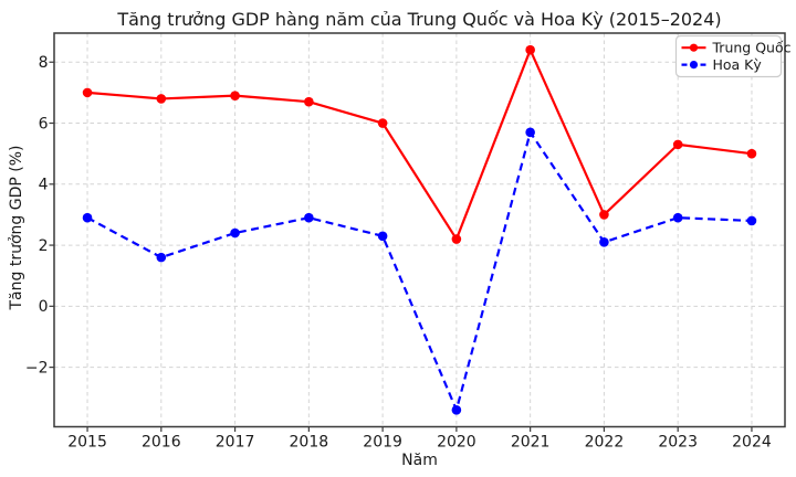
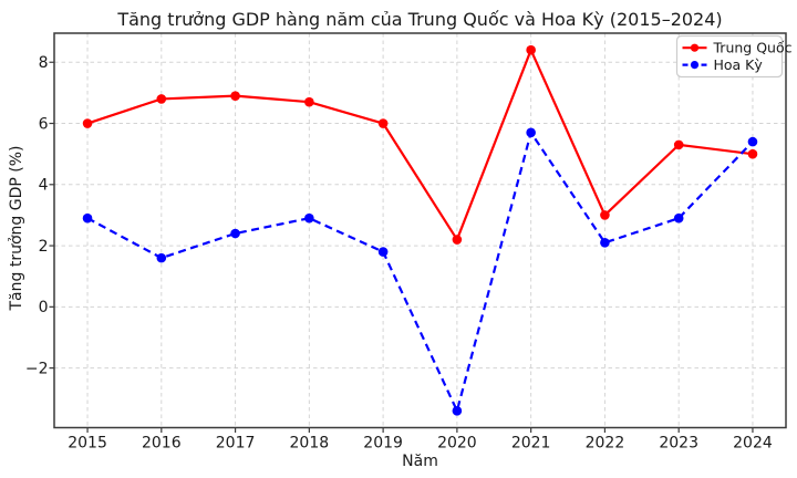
Trung Quốc/2015: 7.0 -> 6.0
Hoa Kỳ/2019: 2.3 -> 1.8
Hoa Kỳ/2024: 2.8 -> 5.4
